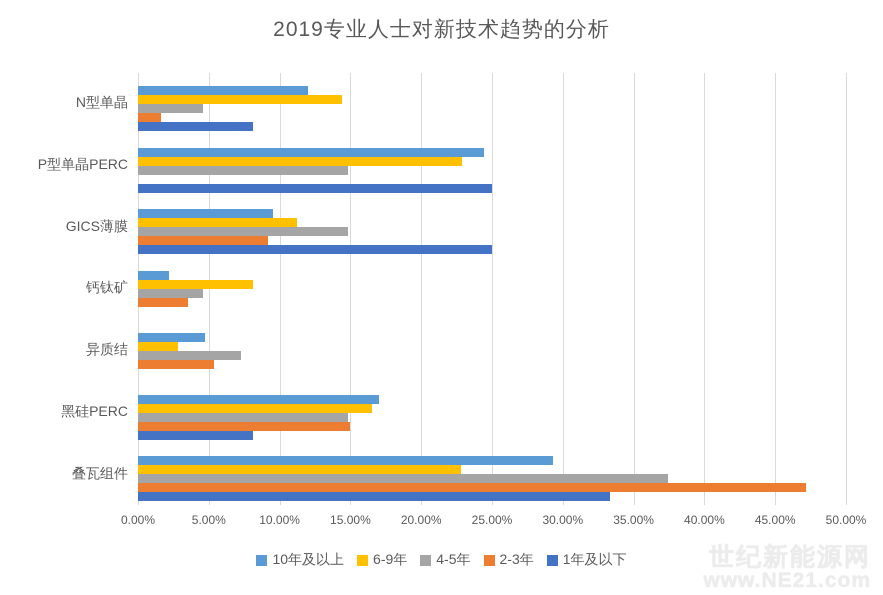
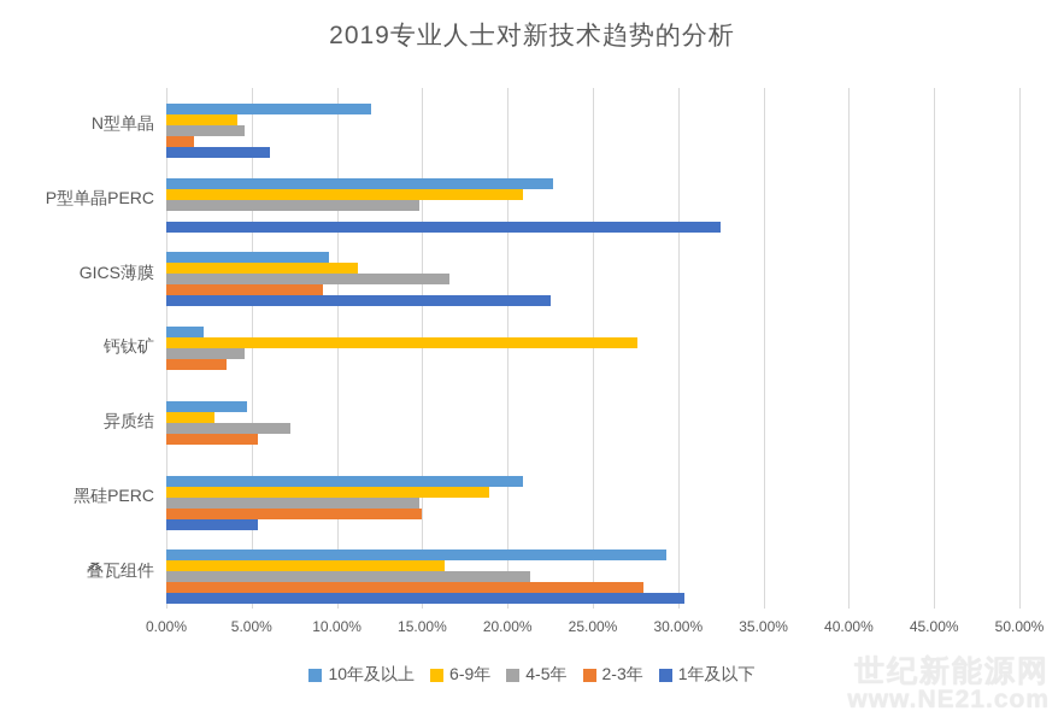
6-9年/N型单晶: 14.4% -> 4.2%
1年及以下/N型单晶: 8.1% -> 6.1%
10年及以上/P型单晶PERC: 24.4% -> 22.7%
6-9年/P型单晶PERC: 22.9% -> 20.9%
1年及以下/P型单晶PERC: 25.0% -> 32.5%
4-5年/GICS薄膜: 14.8% -> 16.6%
1年及以下/GICS薄膜: 25.0% -> 22.5%
6-9年/钙钛矿: 8.1% -> 27.6%
10年及以上/黑硅PERC: 17.0% -> 20.9%
6-9年/黑硅PERC: 16.5% -> 18.9%
1年及以下/黑硅PERC: 8.1% -> 5.4%
6-9年/叠瓦组件: 22.8% -> 16.3%
4-5年/叠瓦组件: 37.4% -> 21.3%
2-3年/叠瓦组件: 47.2% -> 28.0%
1年及以下/叠瓦组件: 33.3% -> 30.4%
